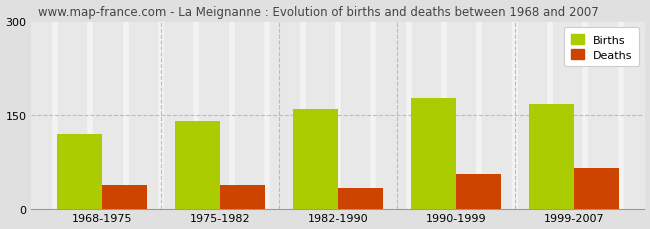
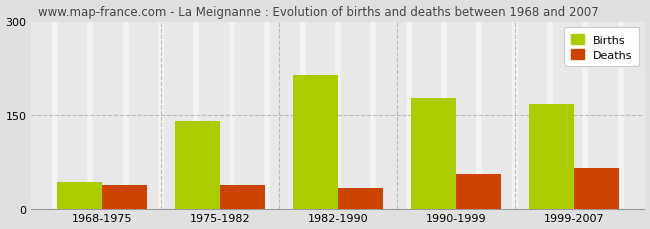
Births/1968-1975: 120 -> 42
Births/1982-1990: 160 -> 214
